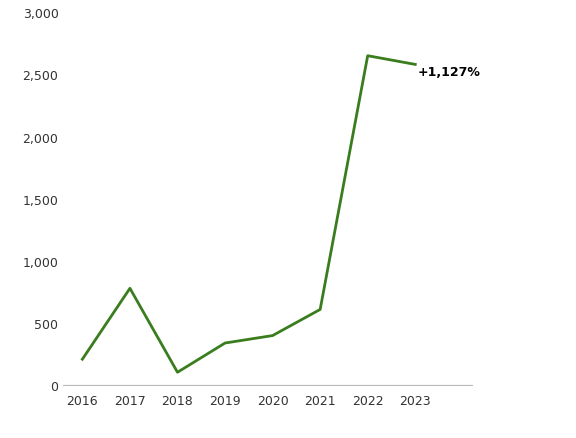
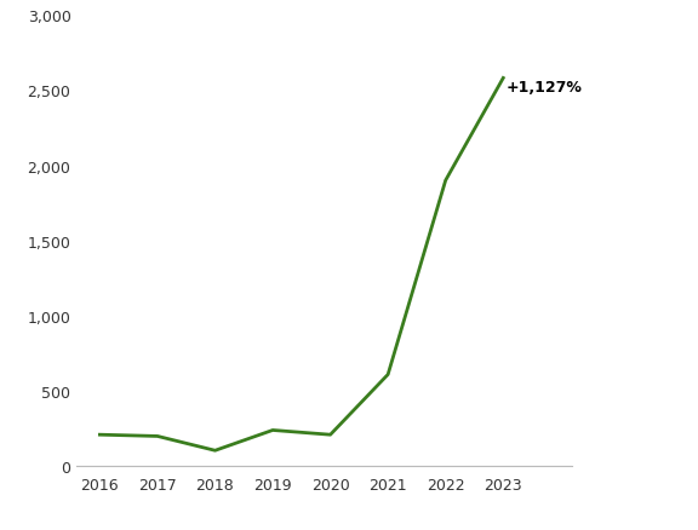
2017: 780 -> 200
2019: 340 -> 240
2020: 400 -> 210
2022: 2,650 -> 1,900
